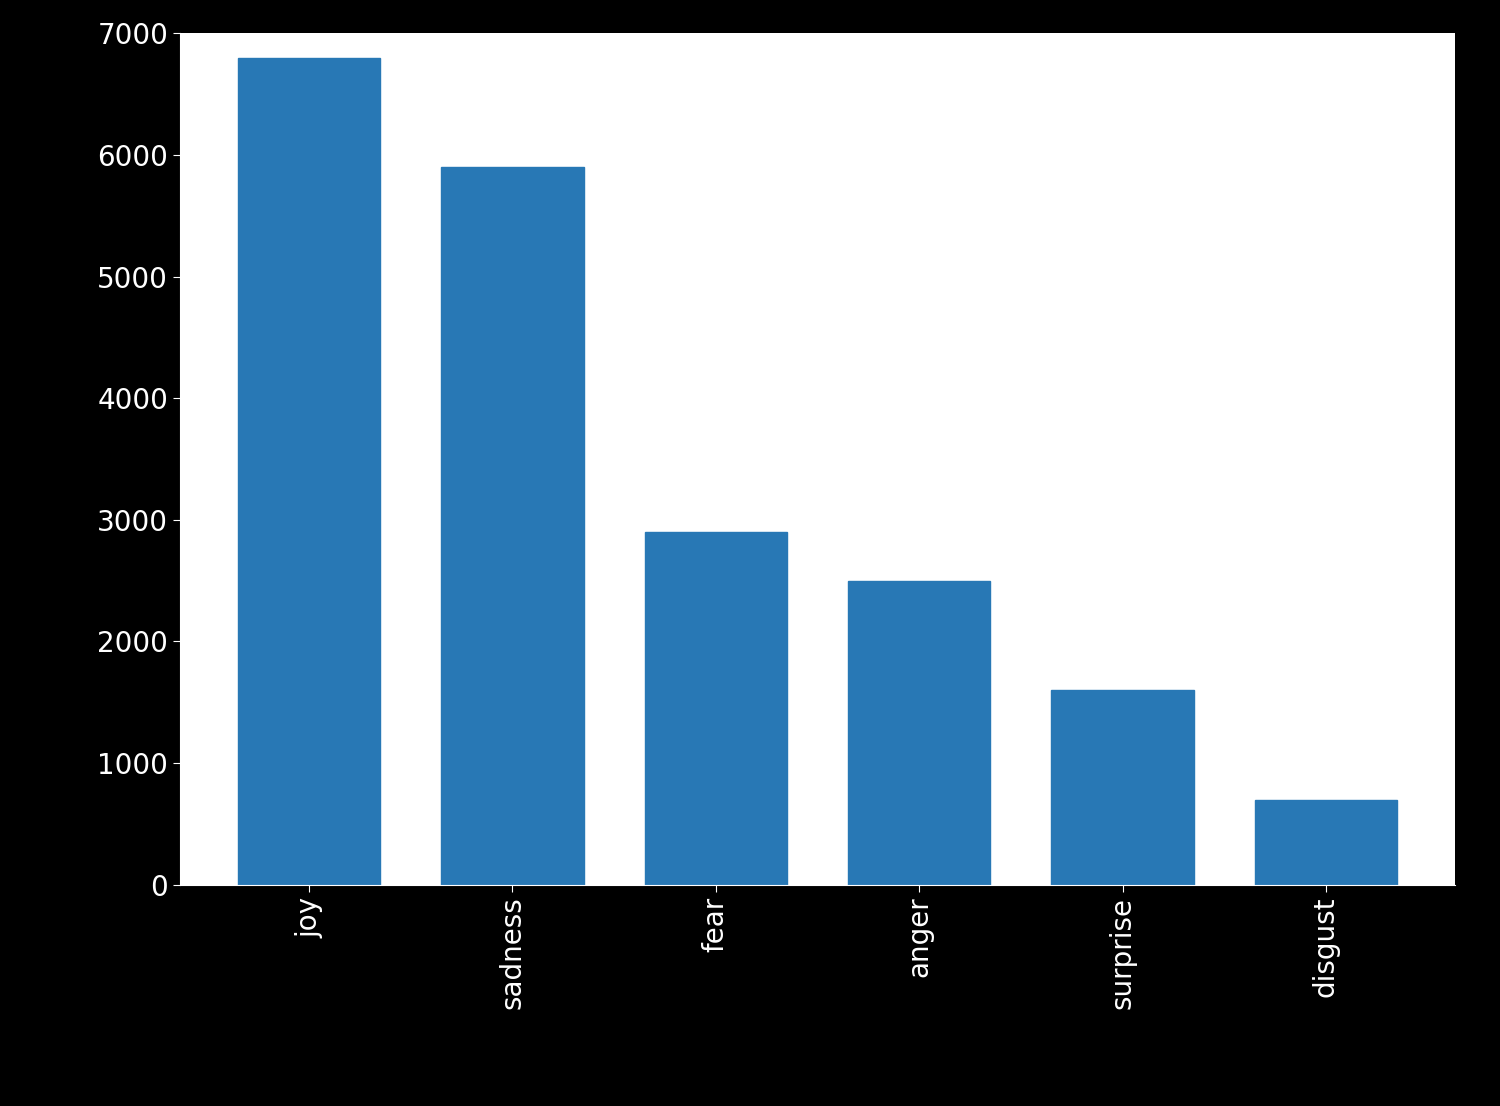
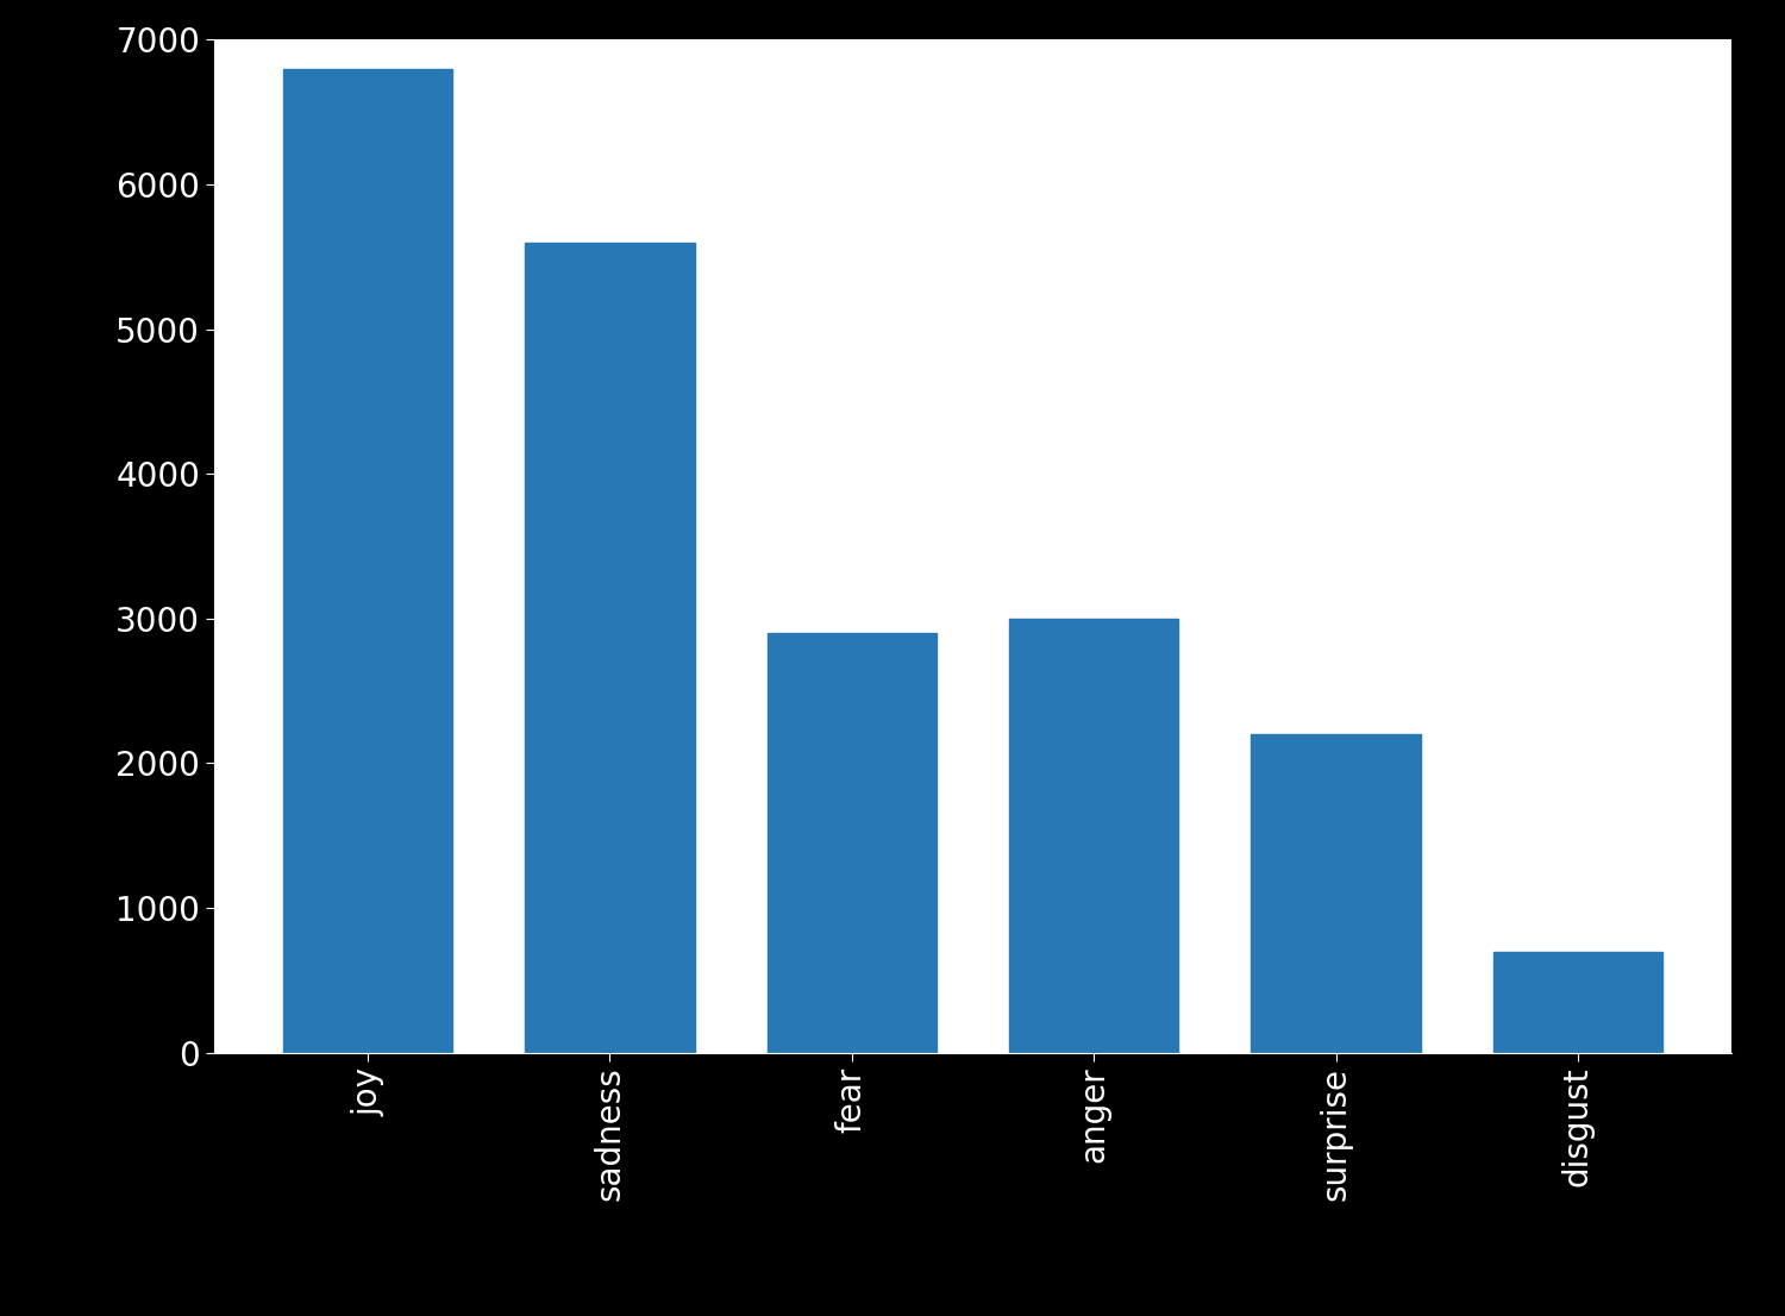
sadness: 5900 -> 5600
anger: 2500 -> 3000
surprise: 1600 -> 2200
